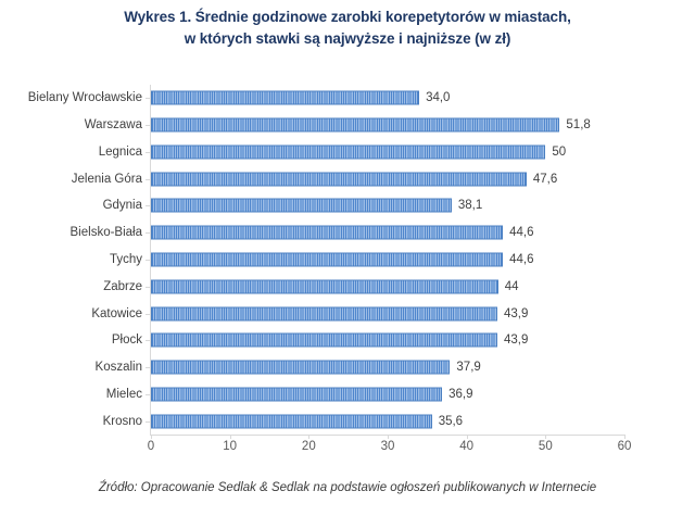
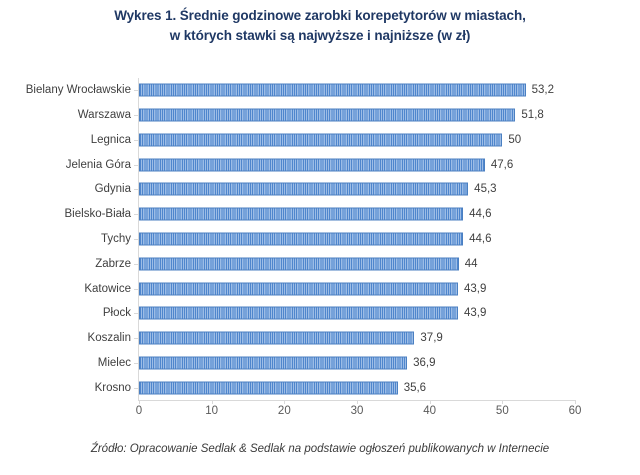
Bielany Wrocławskie: 34,0 -> 53,2
Gdynia: 38,1 -> 45,3
